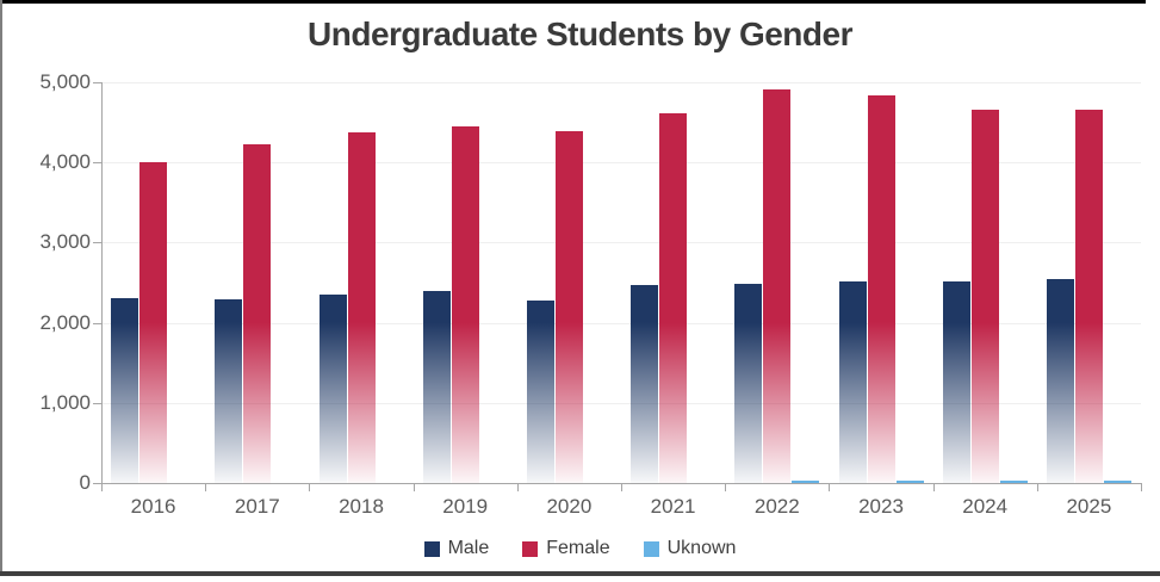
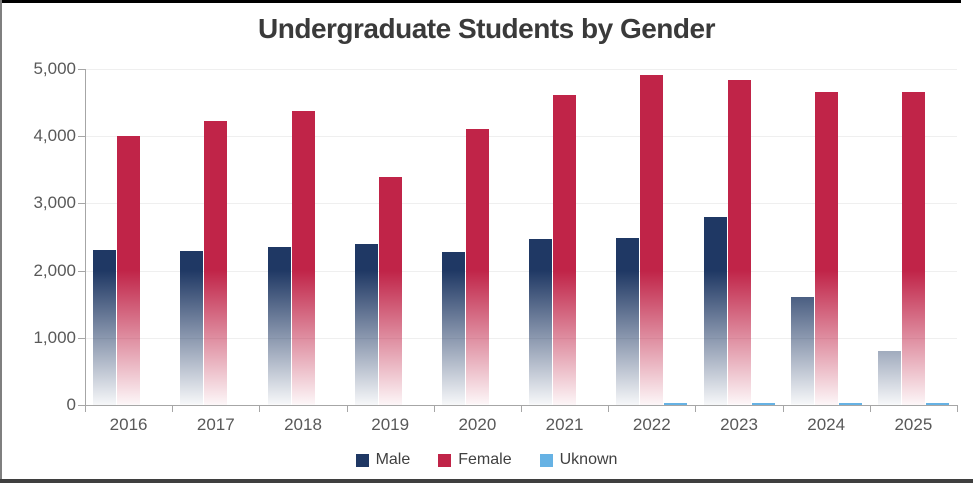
Female/2019: 4400 -> 3400
Female/2020: 4400 -> 4100
Male/2023: 2500 -> 2800
Male/2024: 2500 -> 1600
Male/2025: 2500 -> 800
